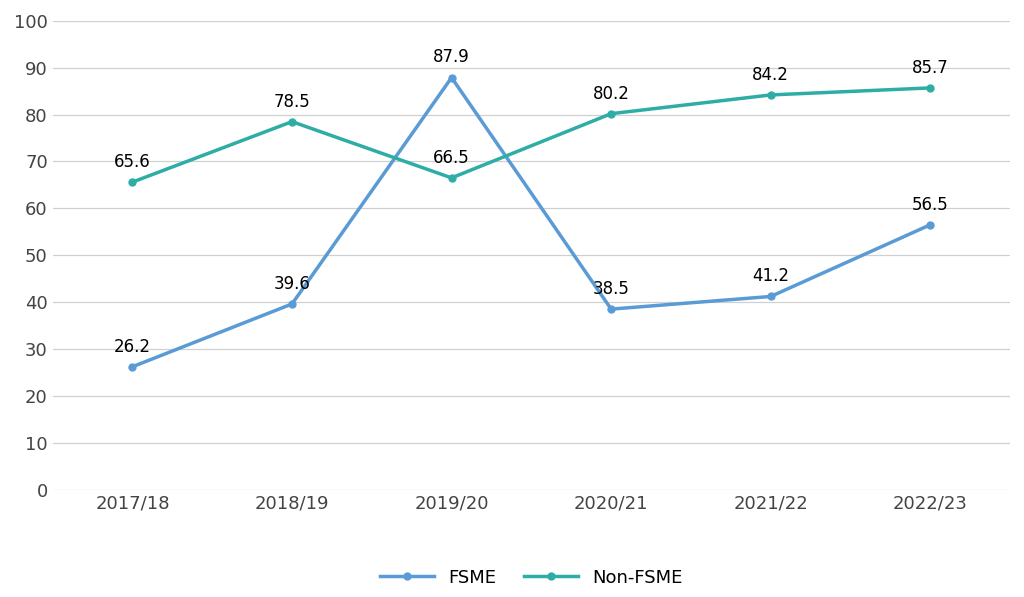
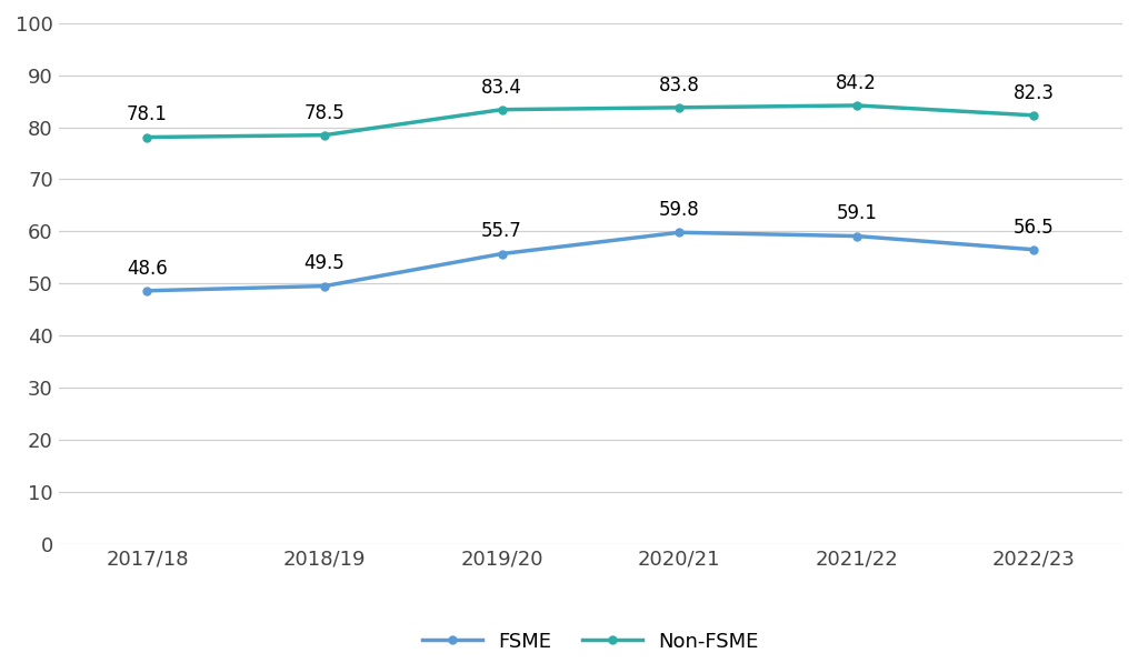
FSME/2017/18: 26.2 -> 48.6
Non-FSME/2017/18: 65.6 -> 78.1
FSME/2018/19: 39.6 -> 49.5
FSME/2019/20: 87.9 -> 55.7
Non-FSME/2019/20: 66.5 -> 83.4
FSME/2020/21: 38.5 -> 59.8
Non-FSME/2020/21: 80.2 -> 83.8
FSME/2021/22: 41.2 -> 59.1
Non-FSME/2022/23: 85.7 -> 82.3
